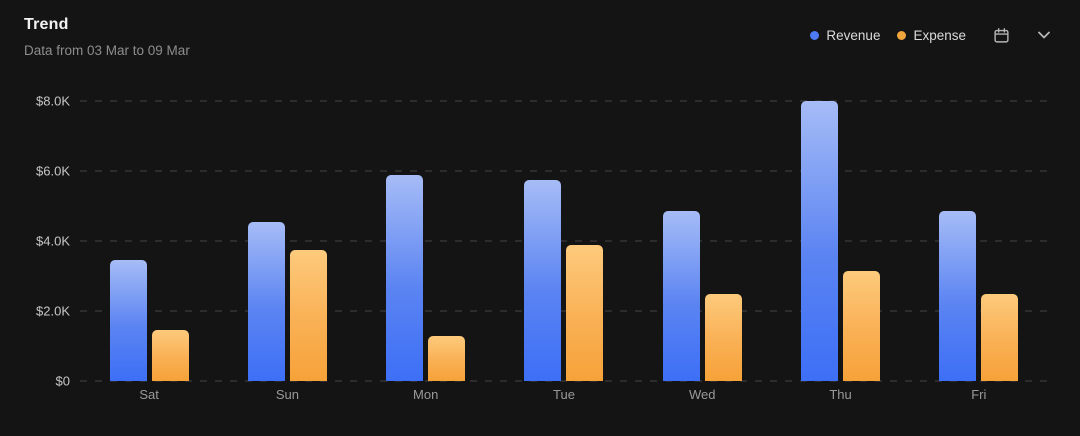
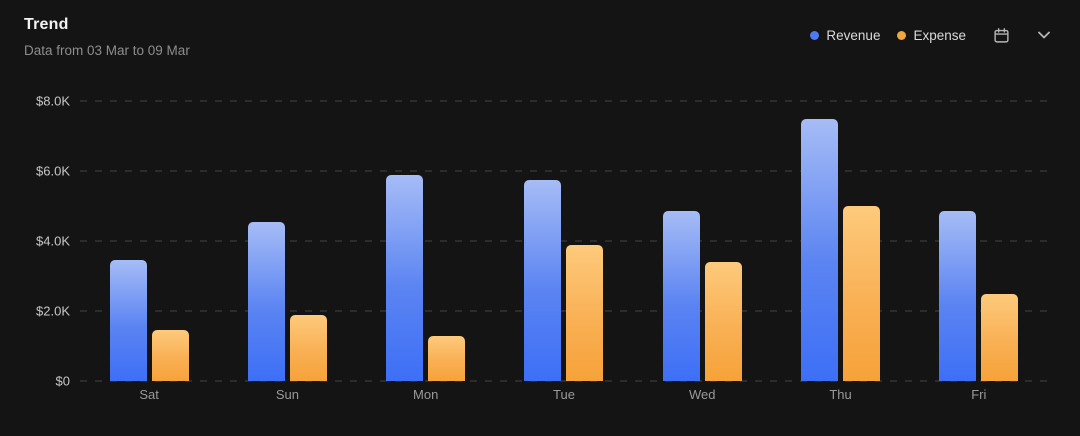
Expense/Sun: $3.8K -> $1.9K
Expense/Wed: $2.5K -> $3.4K
Revenue/Thu: $8.0K -> $7.5K
Expense/Thu: $3.2K -> $5.0K
